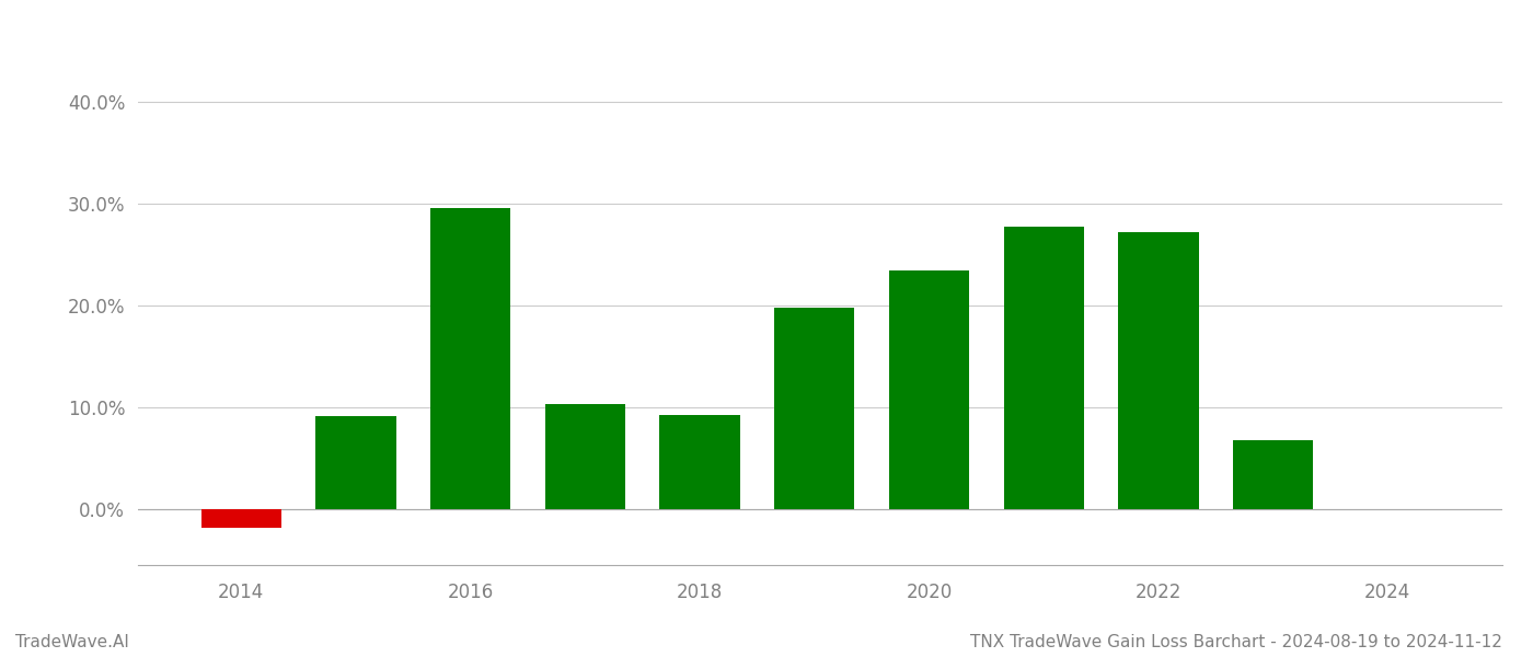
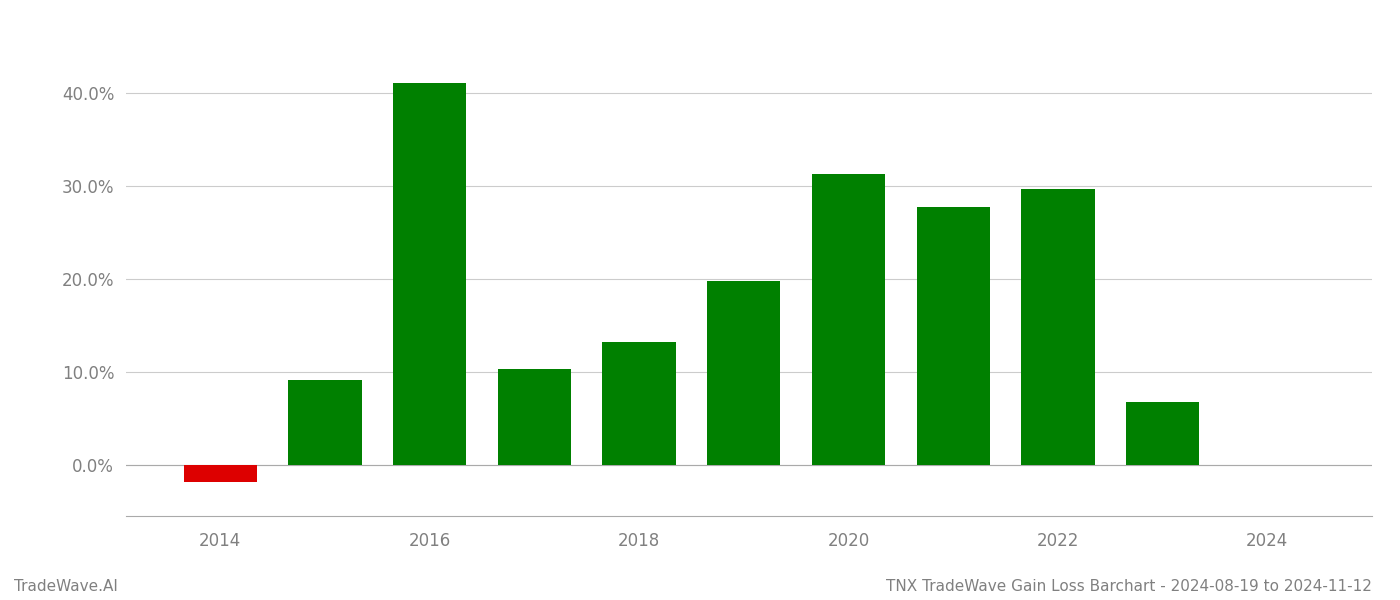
2016: 29.6% -> 41.1%
2018: 9.2% -> 13.2%
2020: 23.4% -> 31.3%
2022: 27.2% -> 29.7%
